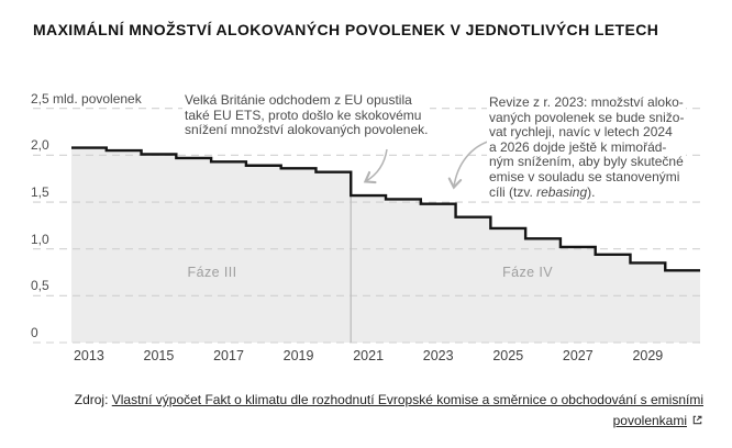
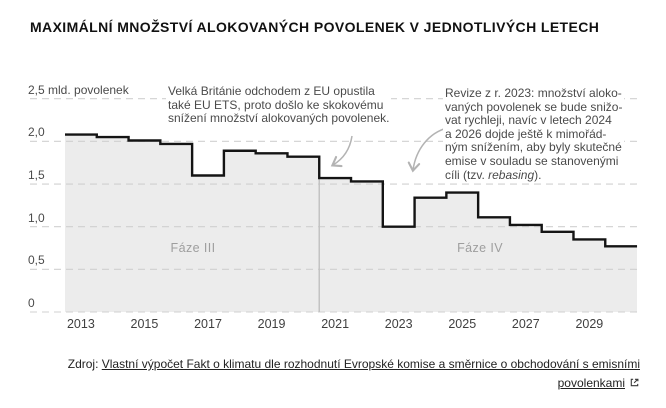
2017: 1,9 -> 1,6
2023: 1,5 -> 1,0
2025: 1,2 -> 1,4
